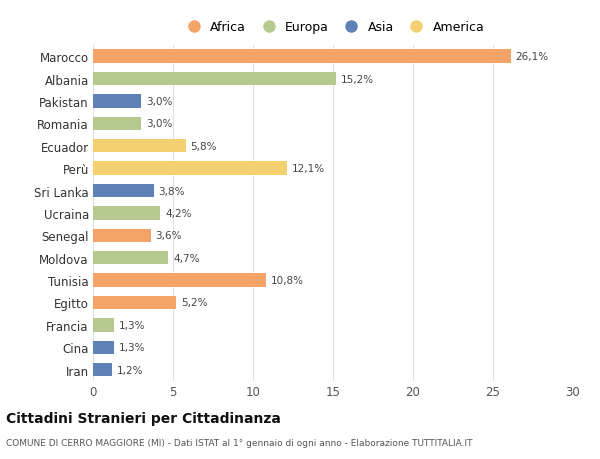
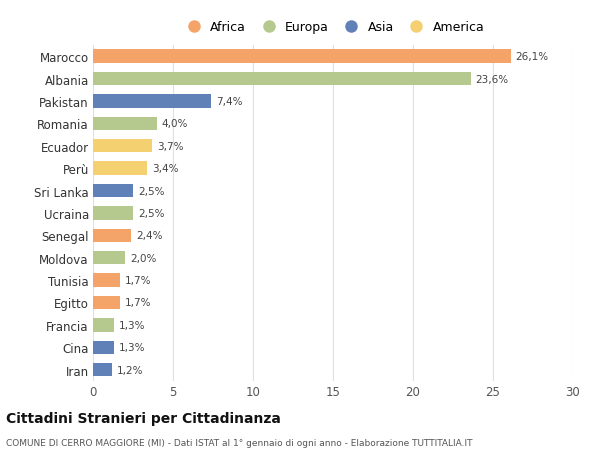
Albania: 15,2% -> 23,6%
Pakistan: 3,0% -> 7,4%
Romania: 3,0% -> 4,0%
Ecuador: 5,8% -> 3,7%
Perù: 12,1% -> 3,4%
Sri Lanka: 3,8% -> 2,5%
Ucraina: 4,2% -> 2,5%
Senegal: 3,6% -> 2,4%
Moldova: 4,7% -> 2,0%
Tunisia: 10,8% -> 1,7%
Egitto: 5,2% -> 1,7%
